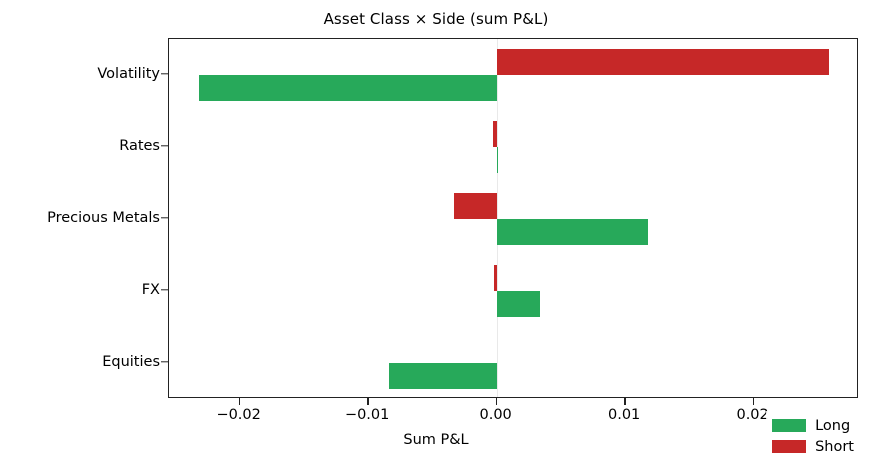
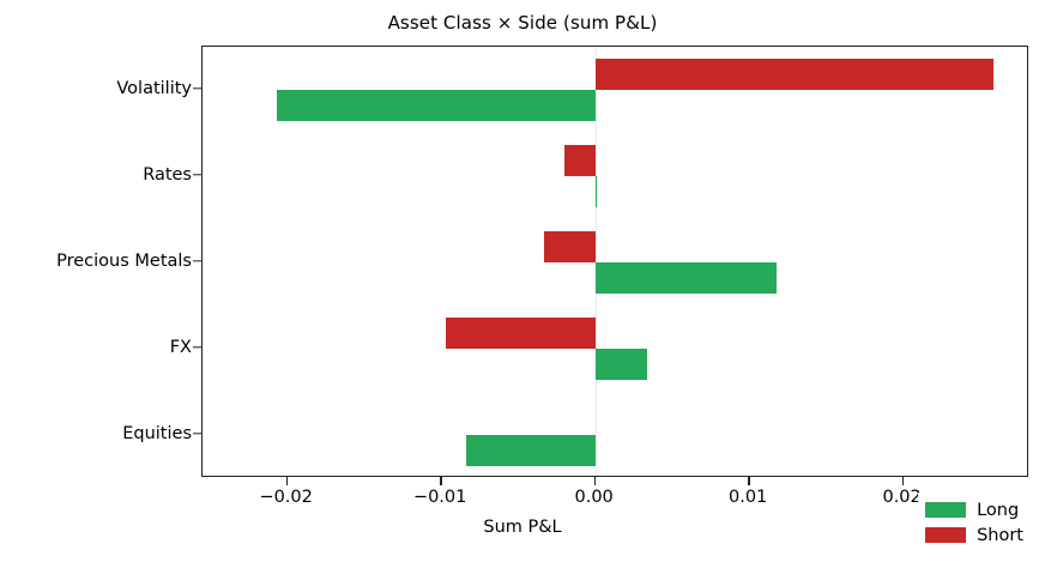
Short/FX: -0.0002 -> -0.0097
Short/Rates: -0.0003 -> -0.0020
Long/Volatility: -0.0232 -> -0.0207
